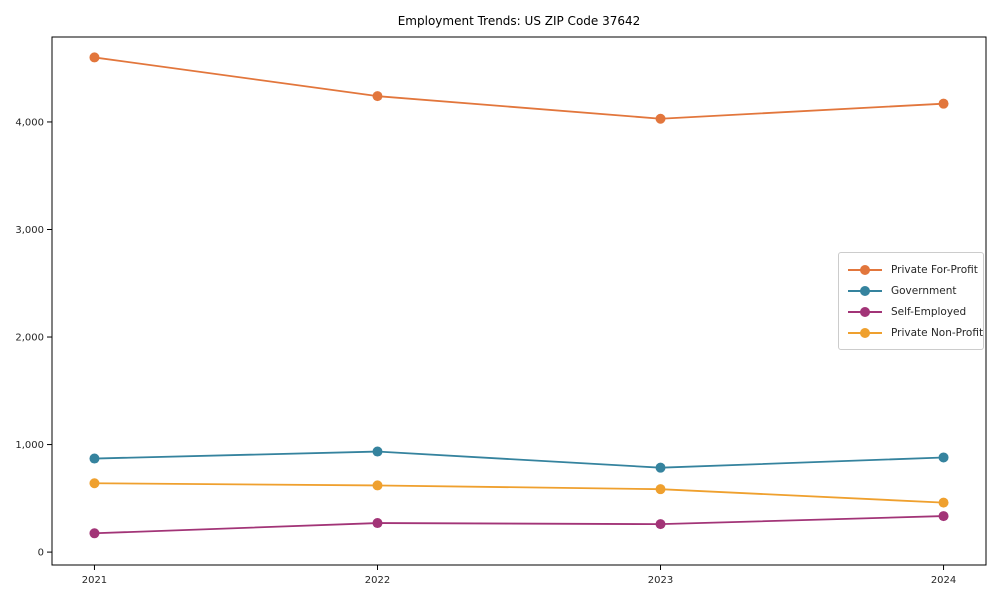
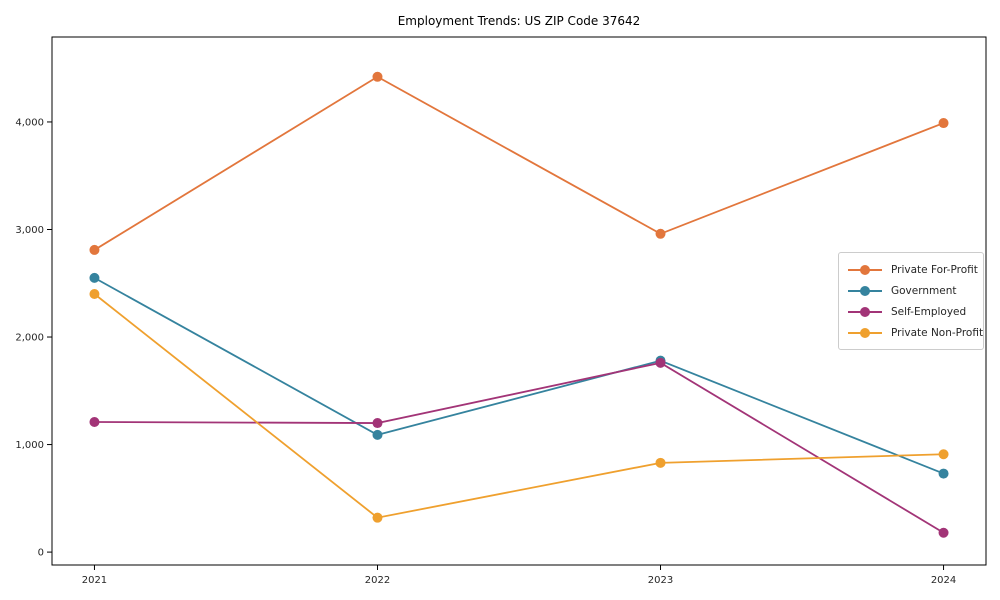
Private For-Profit/2021: 4600 -> 2810
Government/2021: 870 -> 2550
Self-Employed/2021: 180 -> 1210
Private Non-Profit/2021: 640 -> 2400
Private For-Profit/2022: 4240 -> 4420
Government/2022: 940 -> 1090
Self-Employed/2022: 270 -> 1200
Private Non-Profit/2022: 620 -> 320
Private For-Profit/2023: 4030 -> 2960
Government/2023: 780 -> 1780
Self-Employed/2023: 260 -> 1760
Private Non-Profit/2023: 580 -> 830
Private For-Profit/2024: 4170 -> 3990
Government/2024: 880 -> 730
Self-Employed/2024: 340 -> 180
Private Non-Profit/2024: 460 -> 910
